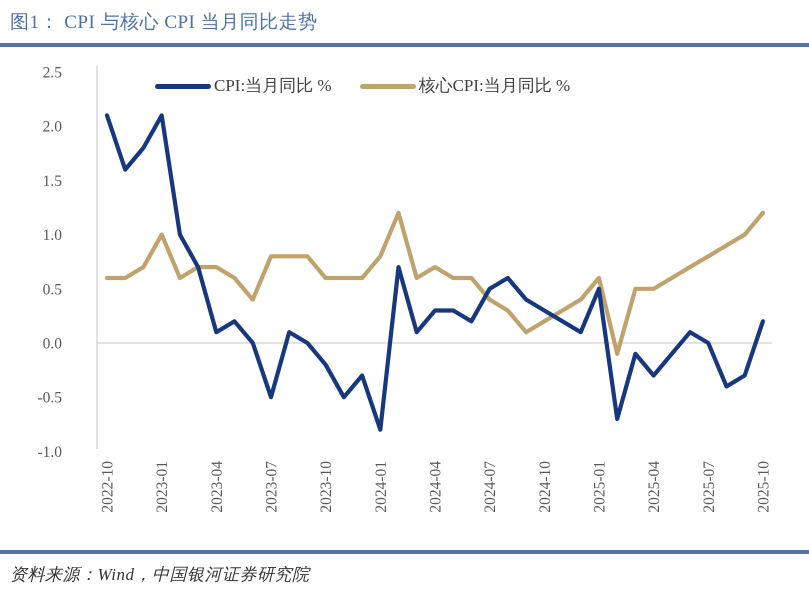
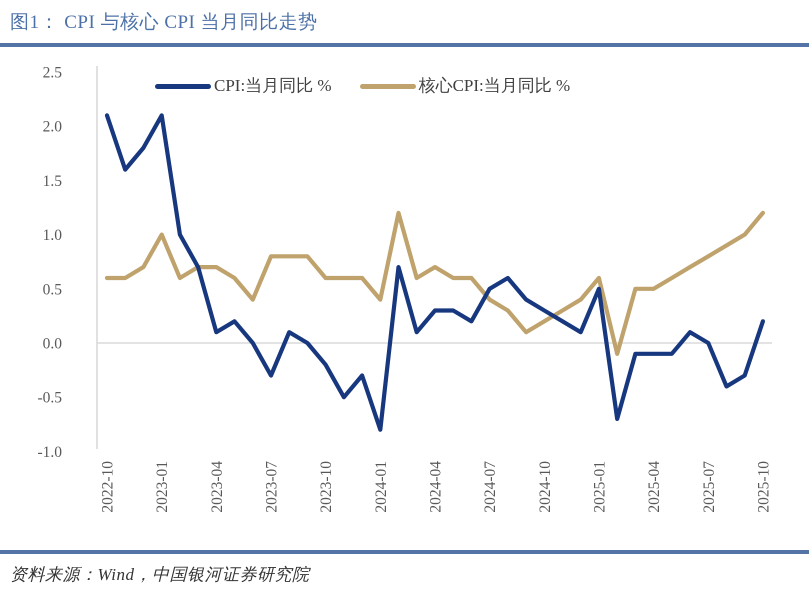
CPI:当月同比 %/2023-07: -0.5 -> -0.3
核心CPI:当月同比 %/2024-01: 0.8 -> 0.4
CPI:当月同比 %/2025-04: -0.3 -> -0.1
